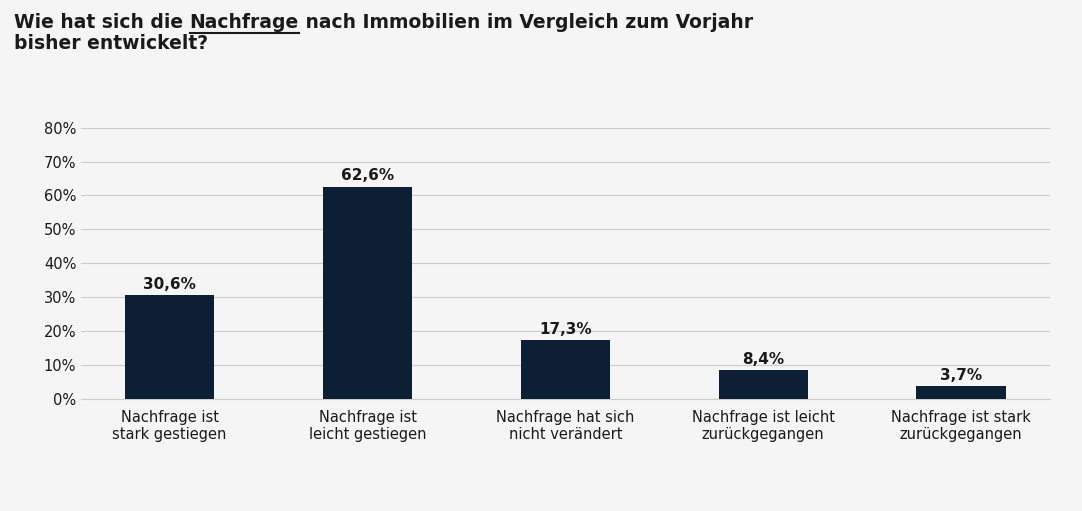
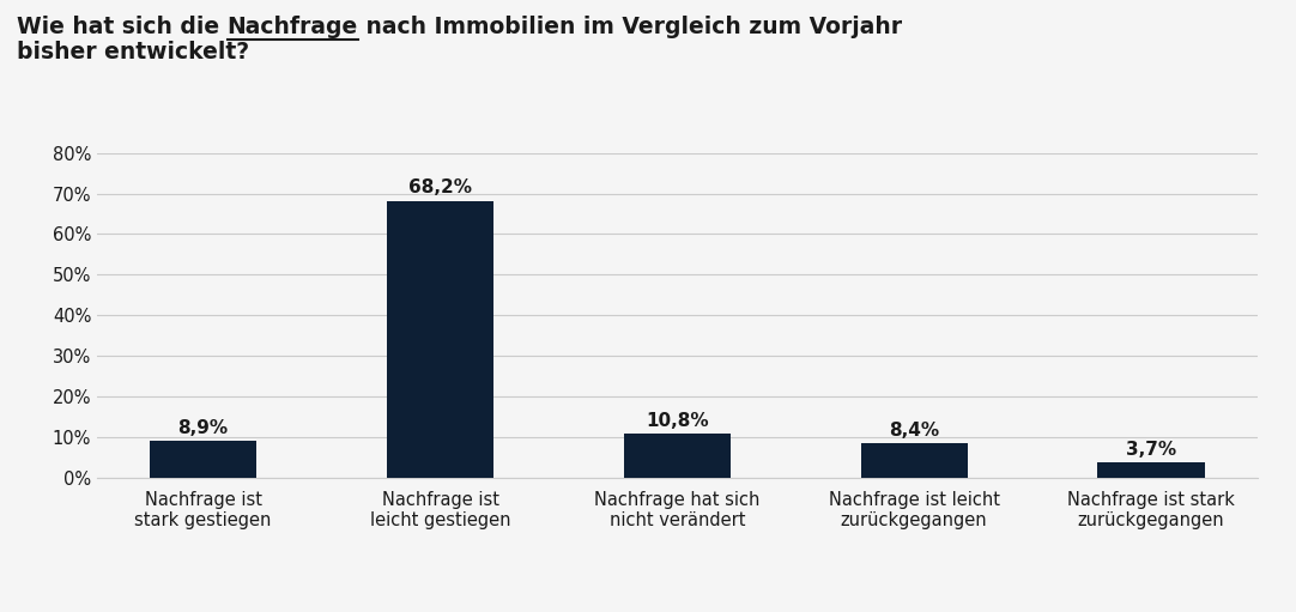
Nachfrage ist stark gestiegen: 30,6% -> 8,9%
Nachfrage ist leicht gestiegen: 62,6% -> 68,2%
Nachfrage hat sich nicht verändert: 17,3% -> 10,8%
